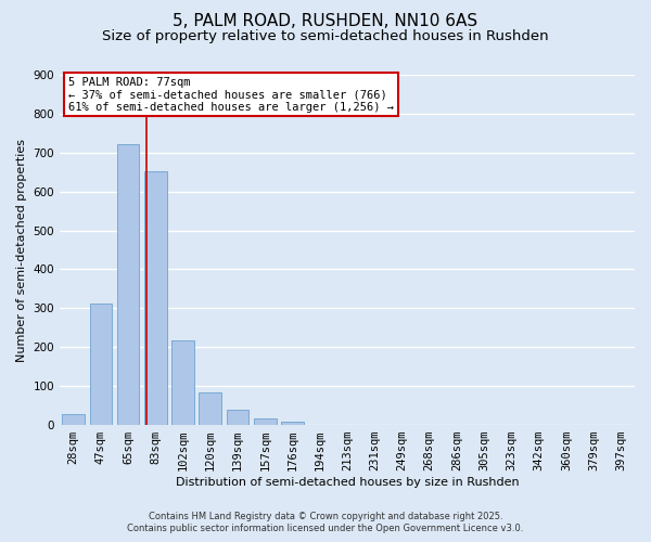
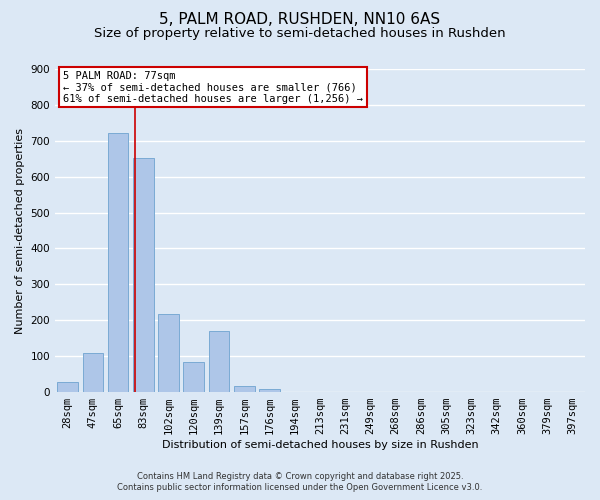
47sqm: 311 -> 110
139sqm: 38 -> 170
